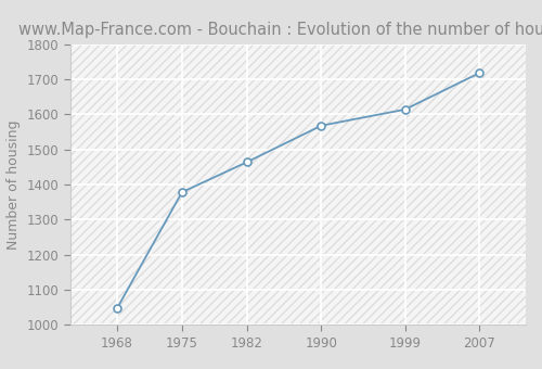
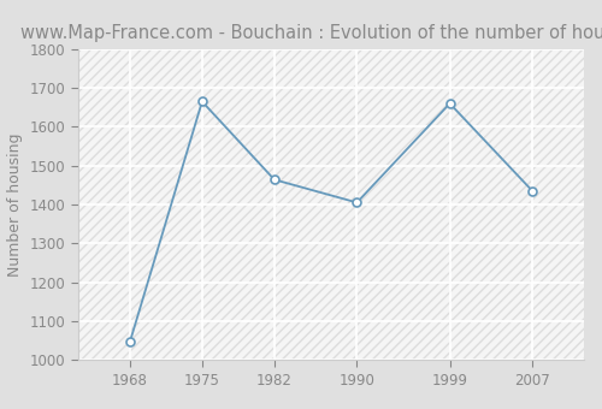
1975: 1378 -> 1665
1990: 1568 -> 1405
1999: 1614 -> 1660
2007: 1718 -> 1435
